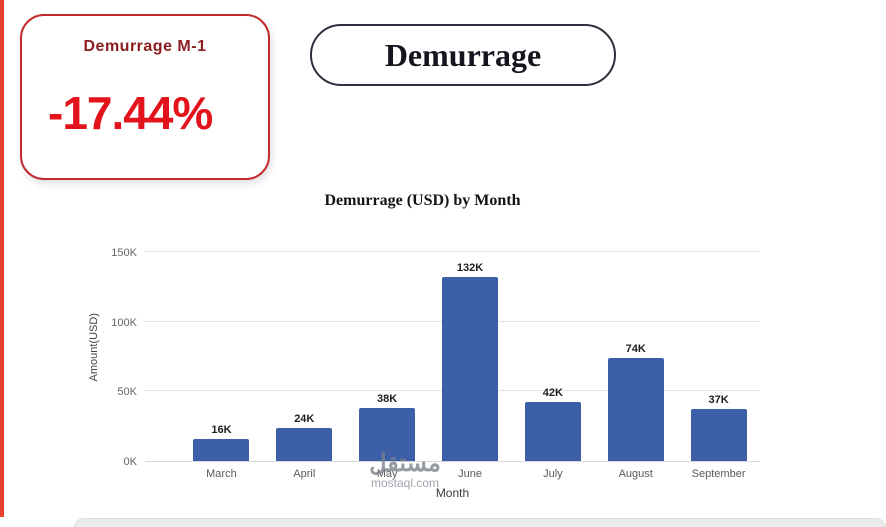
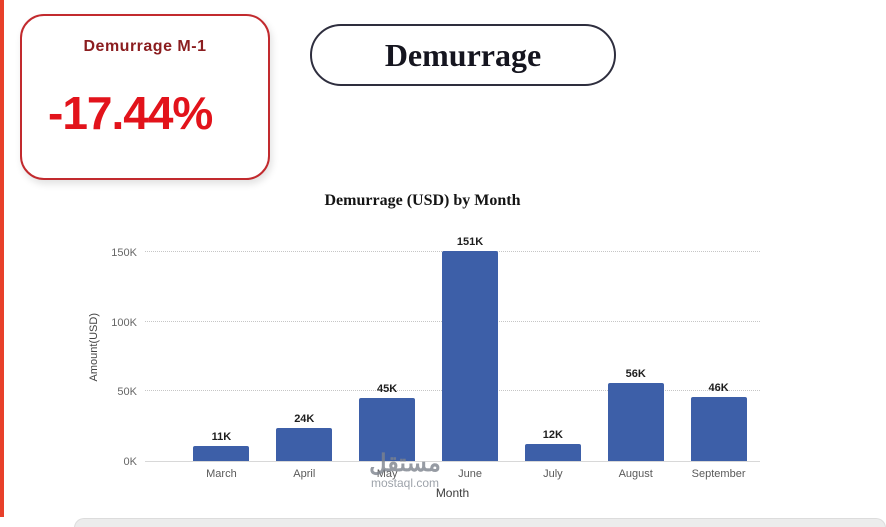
March: 16K -> 11K
May: 38K -> 45K
June: 132K -> 151K
July: 42K -> 12K
August: 74K -> 56K
September: 37K -> 46K
